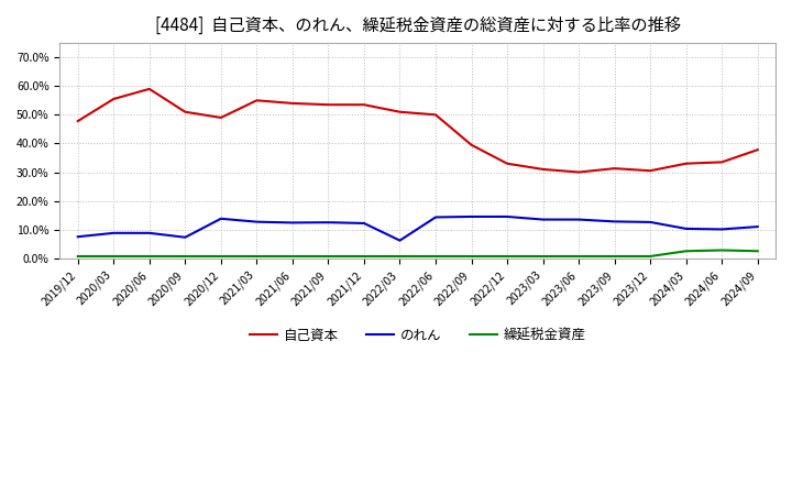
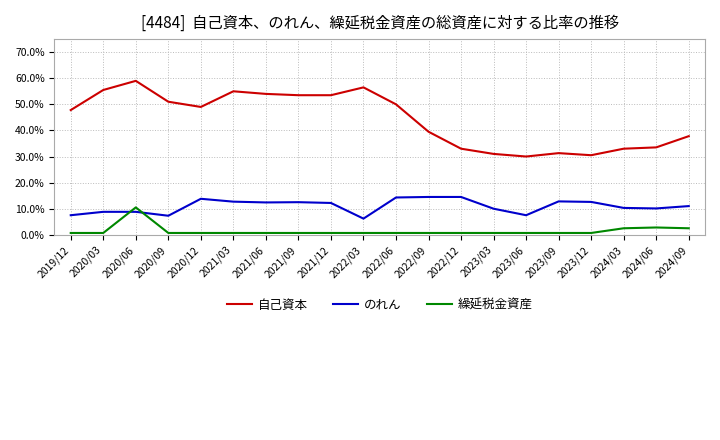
繰延税金資産/2020/06: 0.7% -> 10.5%
自己資本/2022/03: 51.0% -> 56.5%
のれん/2023/03: 13.5% -> 10.0%
のれん/2023/06: 13.5% -> 7.5%
